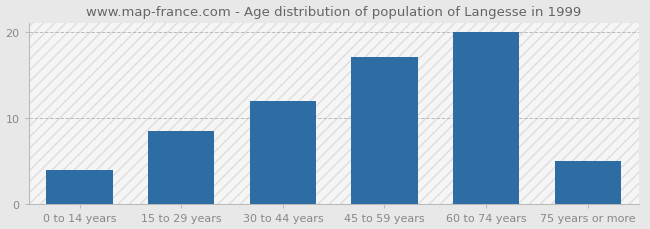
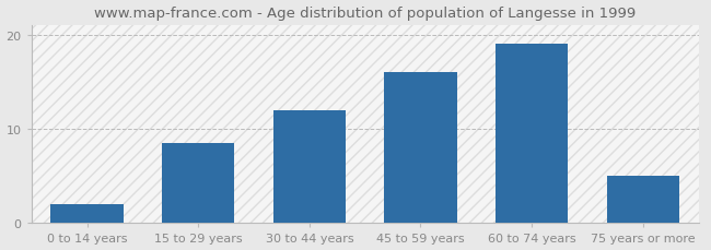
0 to 14 years: 4.0 -> 2.0
45 to 59 years: 17.0 -> 16.0
60 to 74 years: 20.0 -> 19.0
